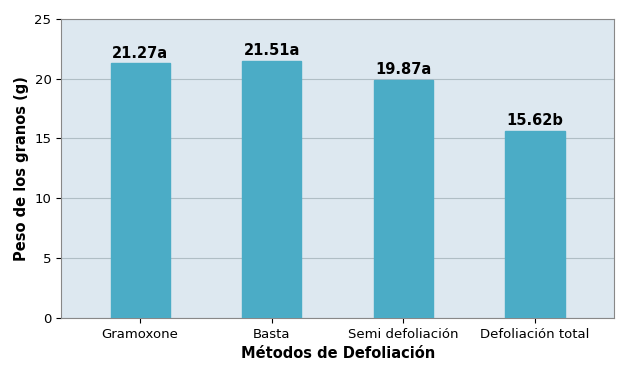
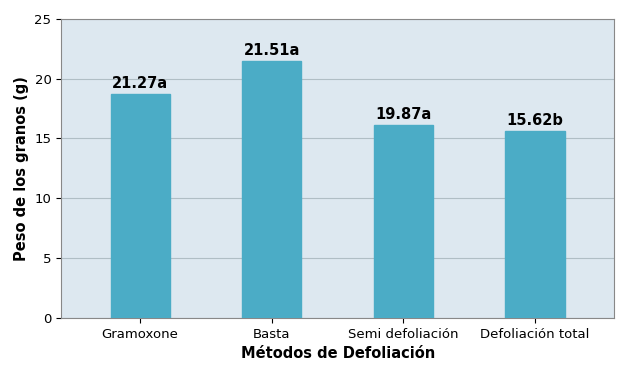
Gramoxone: 21.3 -> 18.7
Semi defoliación: 19.9 -> 16.1
